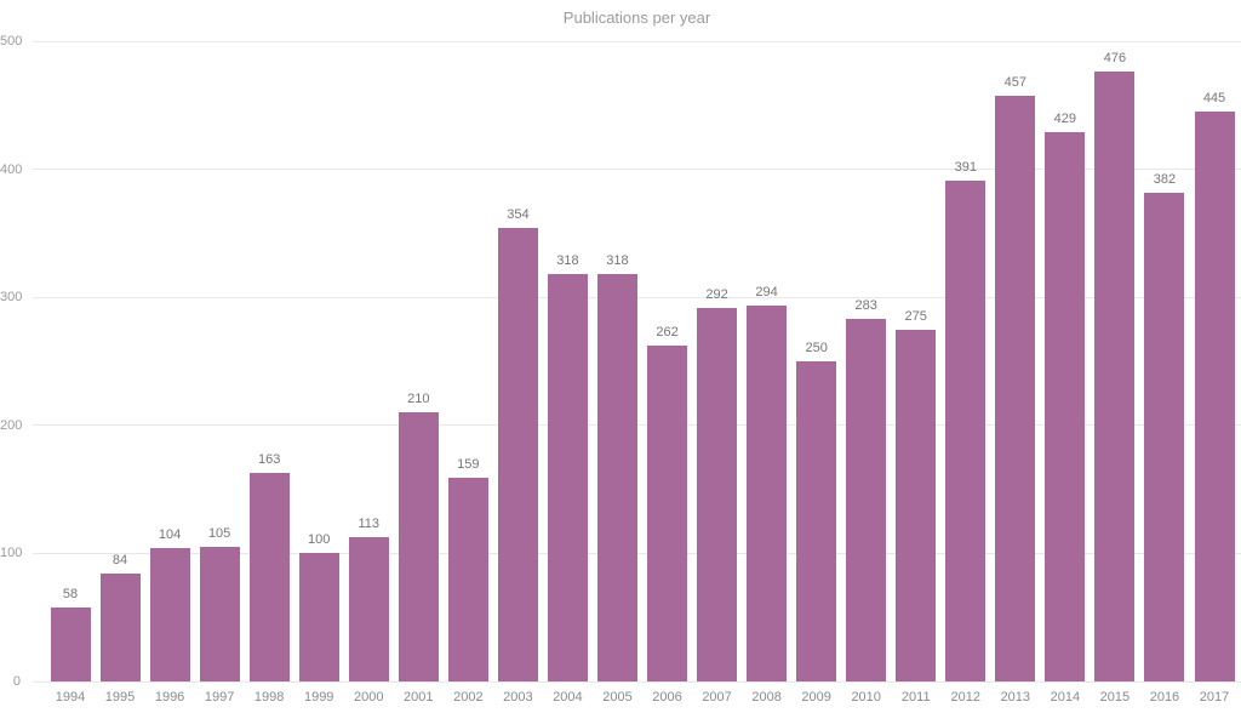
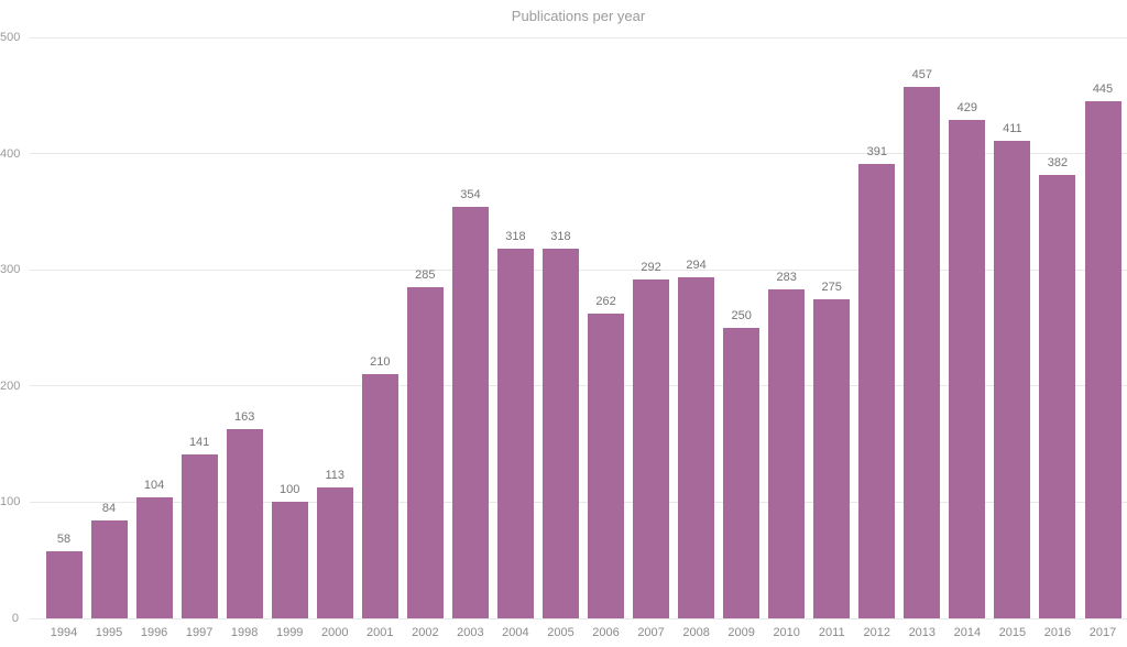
1997: 105 -> 141
2002: 159 -> 285
2015: 476 -> 411
